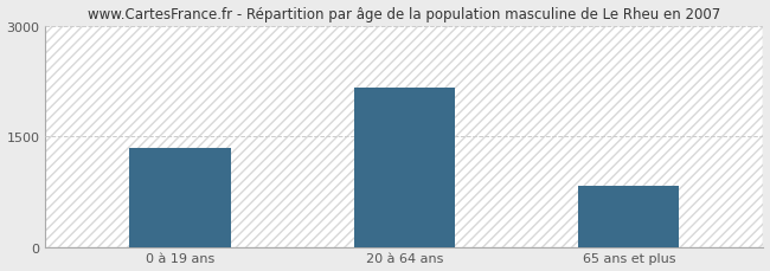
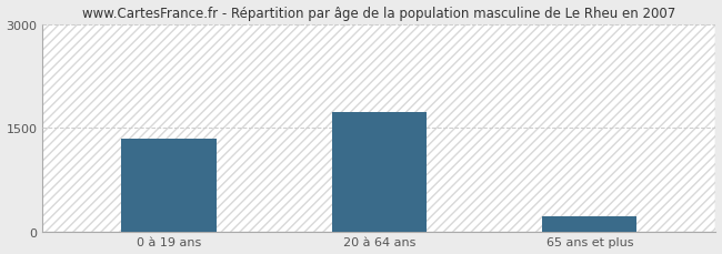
20 à 64 ans: 2160 -> 1720
65 ans et plus: 820 -> 220
